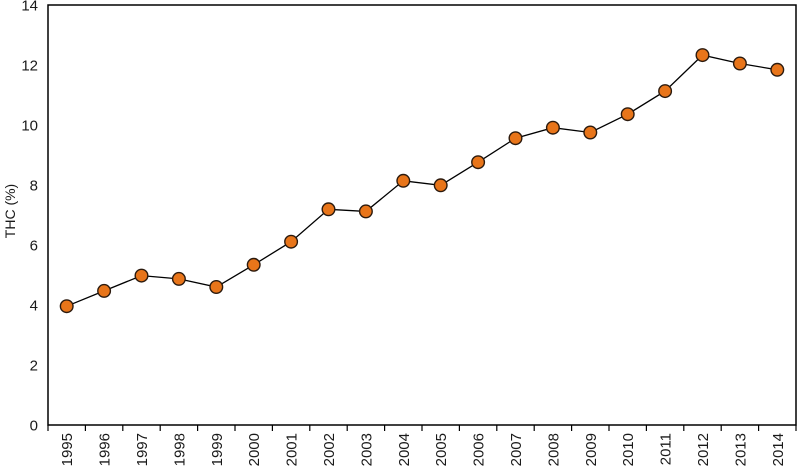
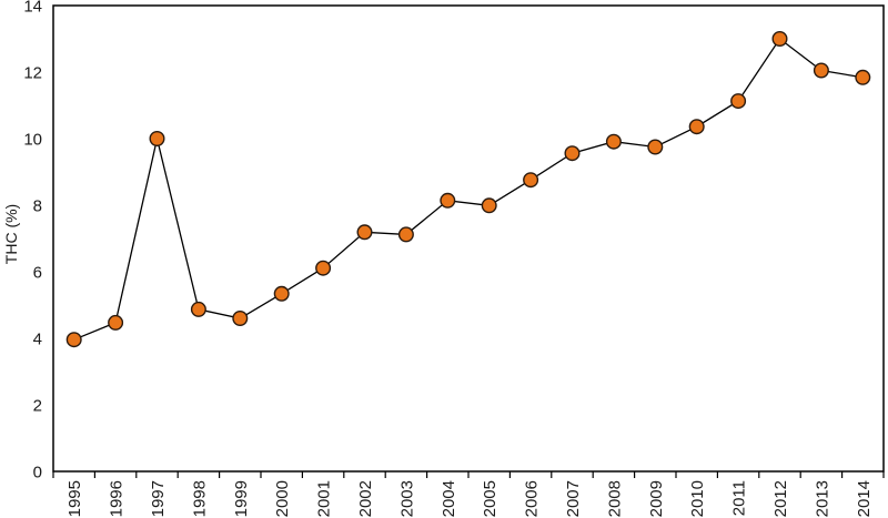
1997: 5.0 -> 10.0
2012: 12.3 -> 13.0
